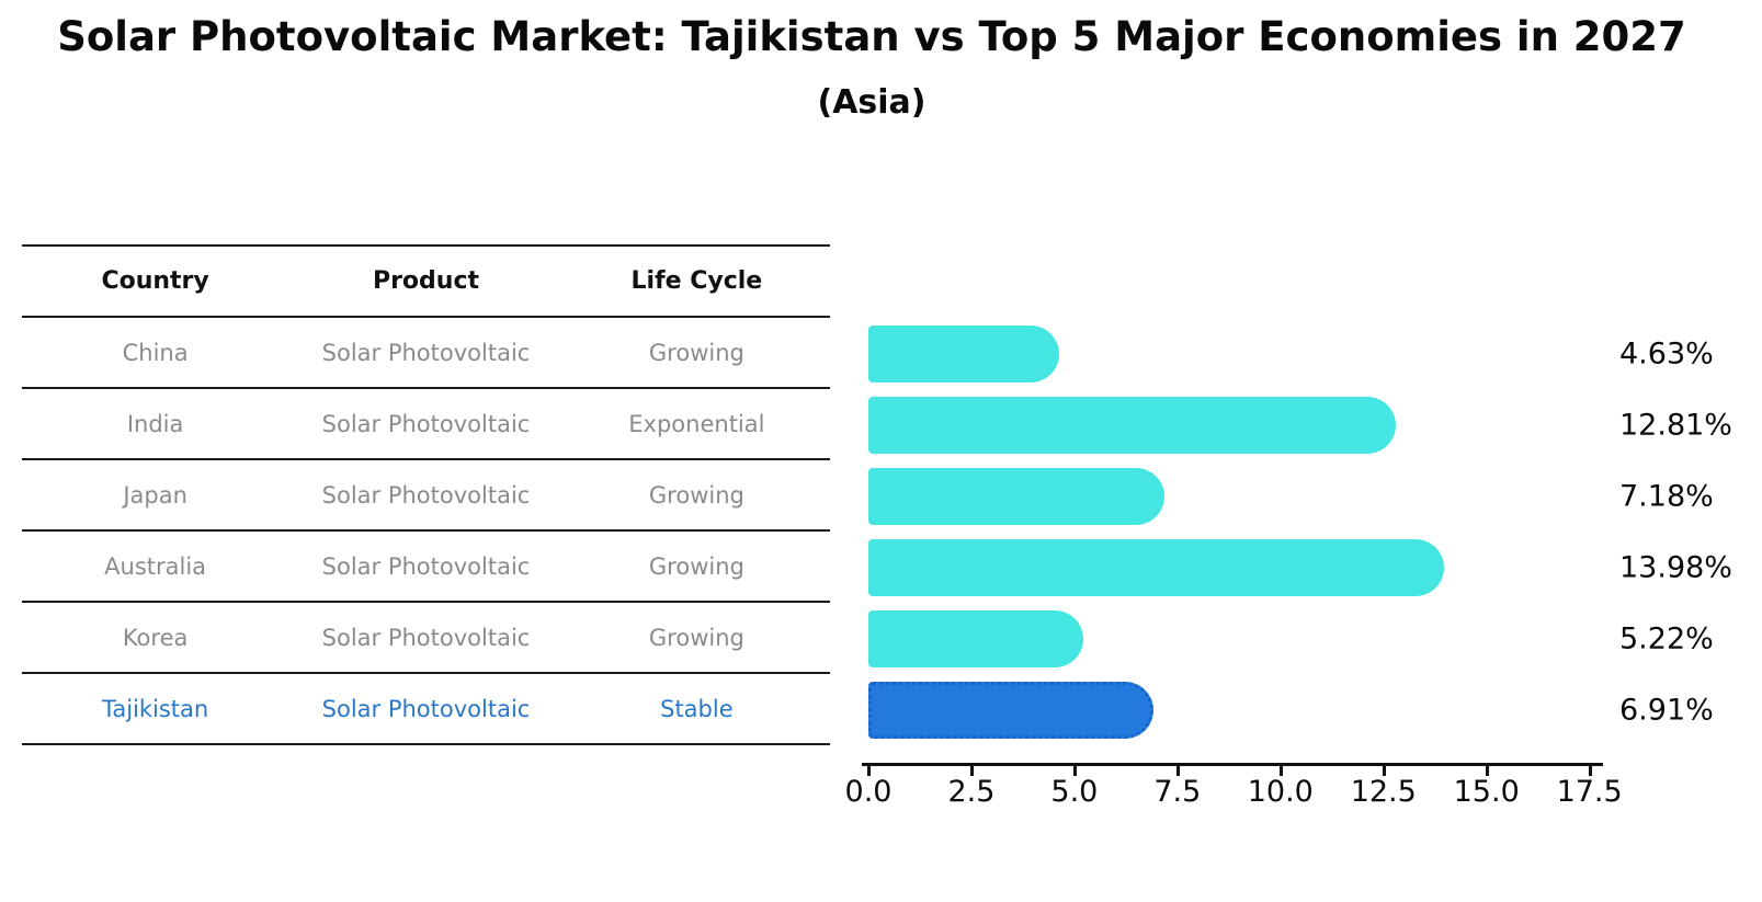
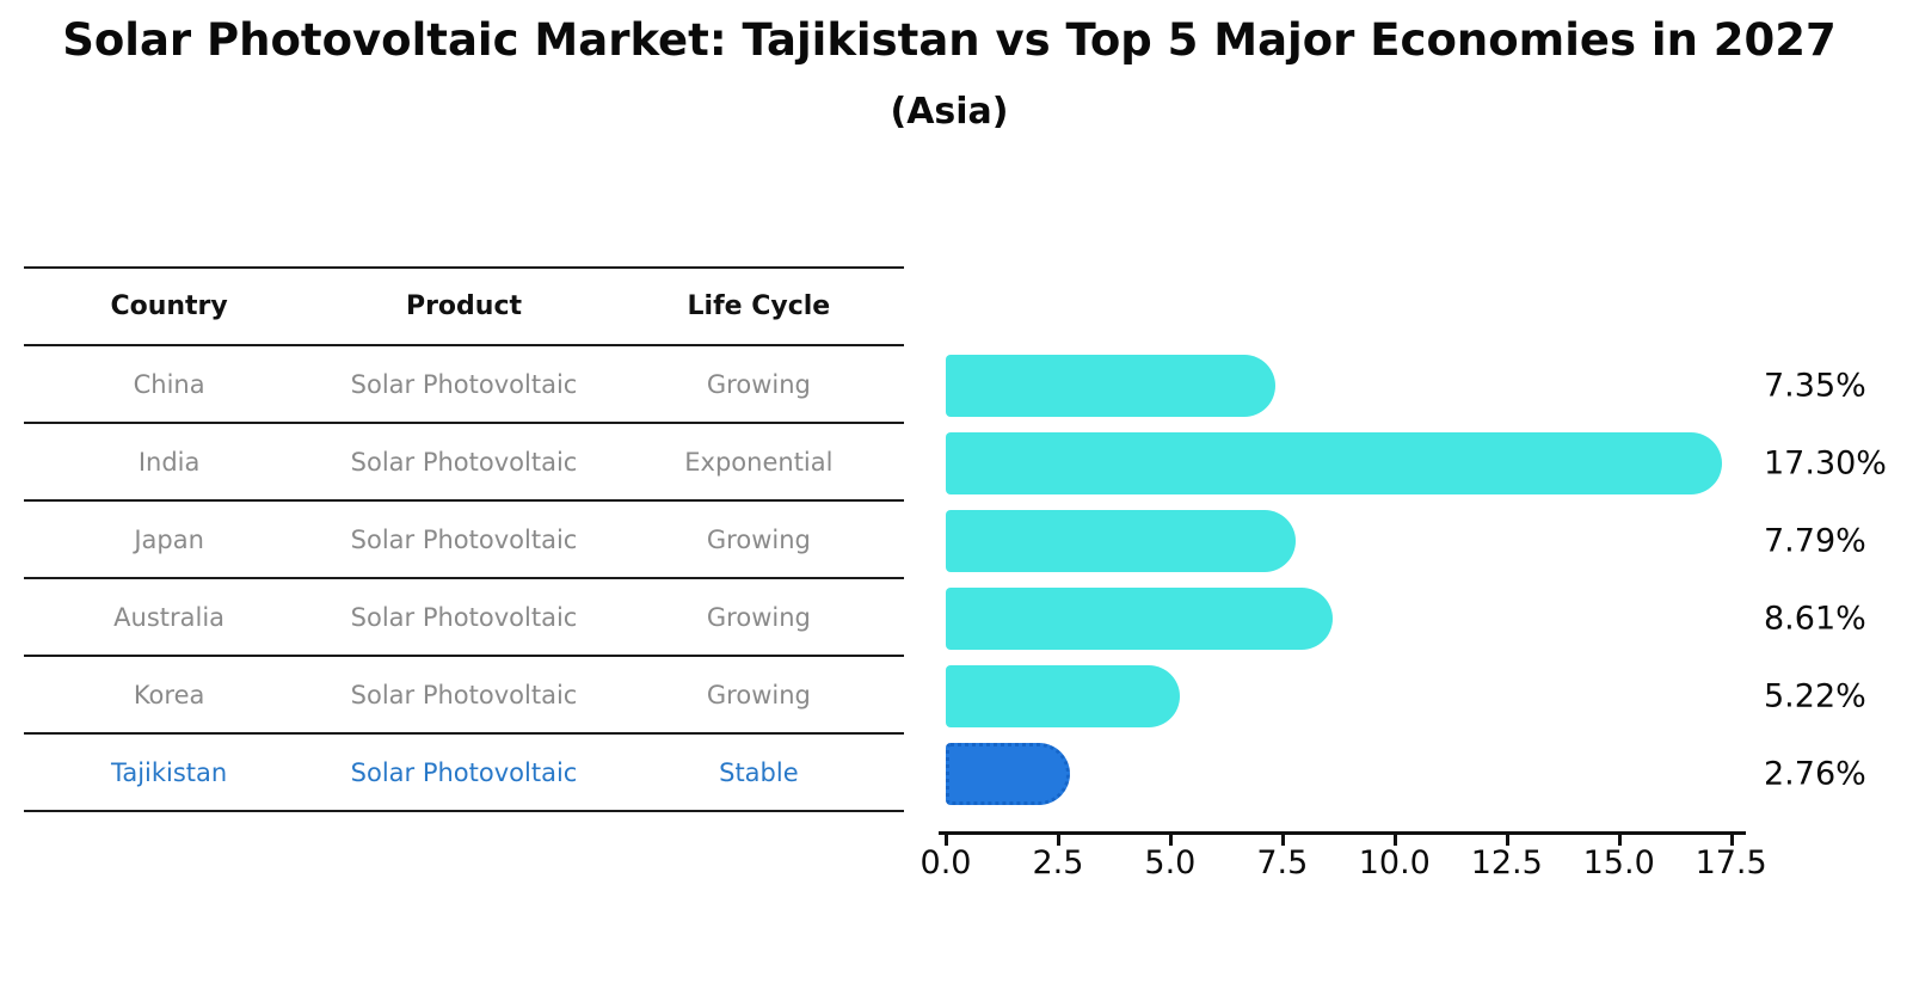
China: 4.63% -> 7.35%
India: 12.81% -> 17.30%
Japan: 7.18% -> 7.79%
Australia: 13.98% -> 8.61%
Tajikistan: 6.91% -> 2.76%
